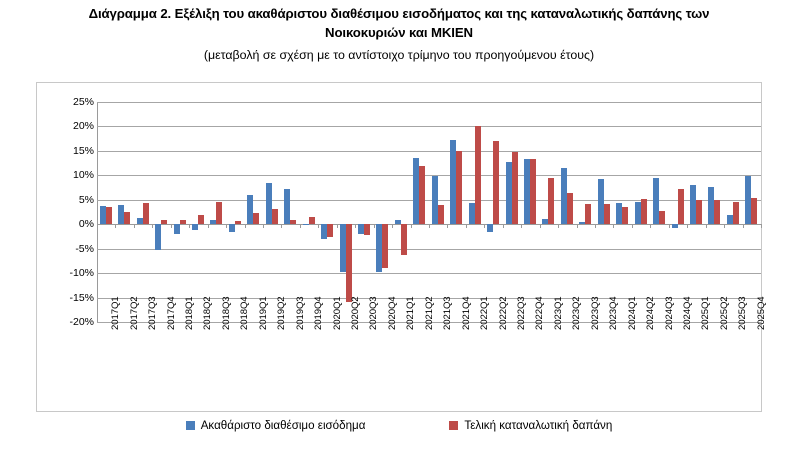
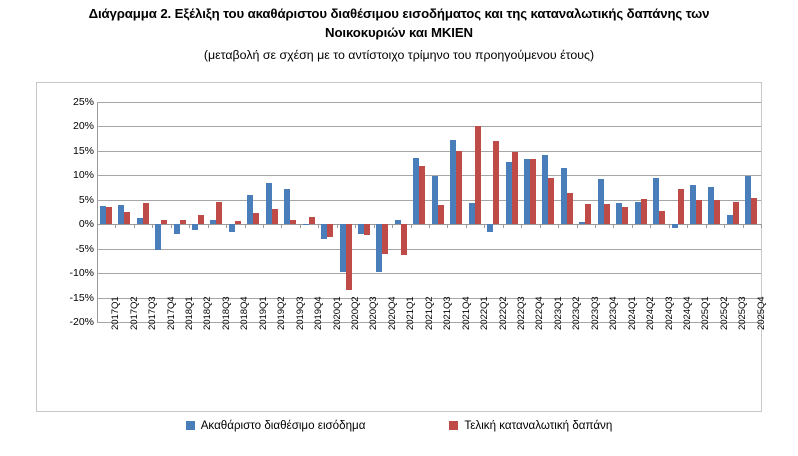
Τελική καταναλωτική δαπάνη/2020Q2: -16% -> -14%
Τελική καταναλωτική δαπάνη/2020Q4: -9% -> -6%
Ακαθάριστο διαθέσιμο εισόδημα/2023Q1: 1% -> 14%
